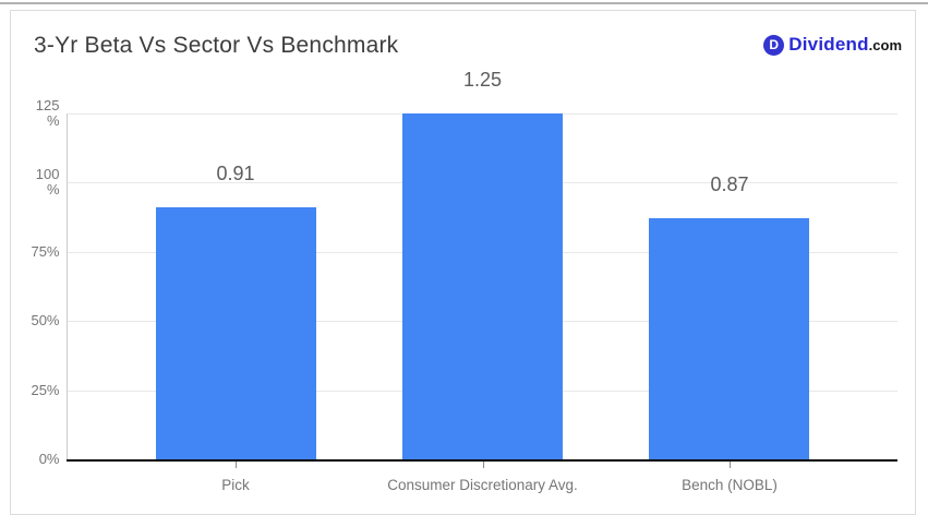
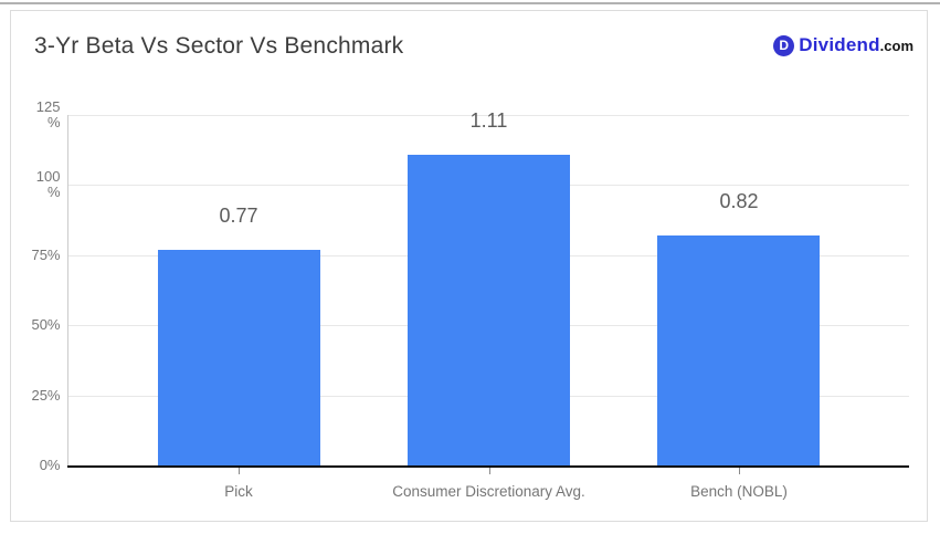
Pick: 0.91 -> 0.77
Consumer Discretionary Avg.: 1.25 -> 1.11
Bench (NOBL): 0.87 -> 0.82
